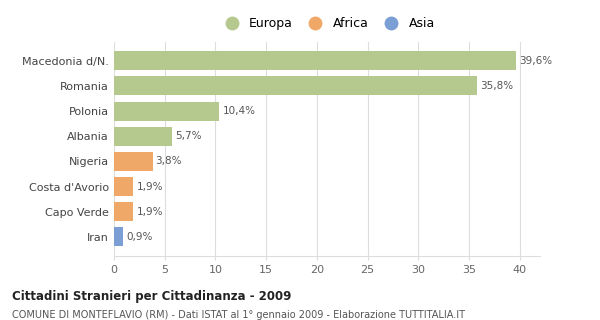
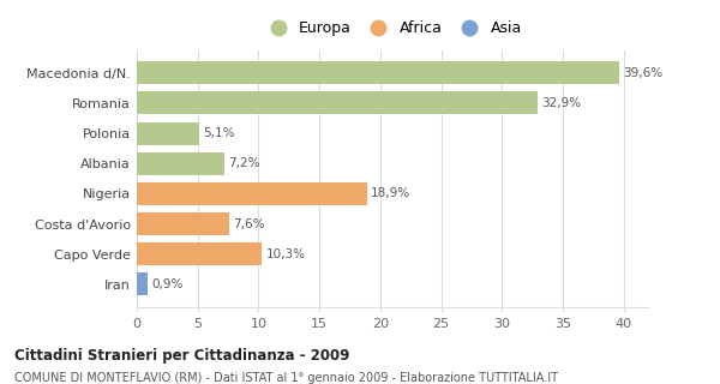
Romania: 35,8% -> 32,9%
Polonia: 10,4% -> 5,1%
Albania: 5,7% -> 7,2%
Nigeria: 3,8% -> 18,9%
Costa d'Avorio: 1,9% -> 7,6%
Capo Verde: 1,9% -> 10,3%
